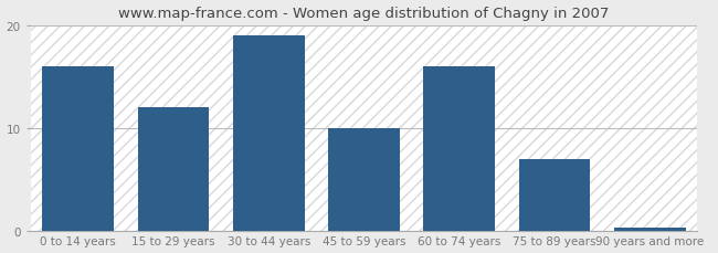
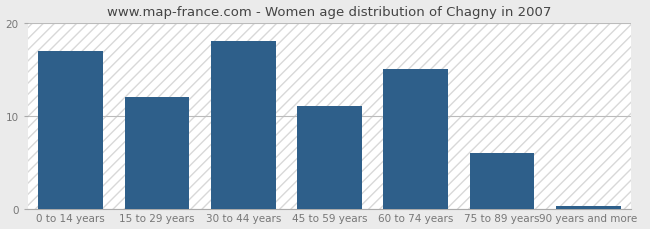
0 to 14 years: 16.0 -> 17.0
30 to 44 years: 19.0 -> 18.0
45 to 59 years: 10.0 -> 11.0
60 to 74 years: 16.0 -> 15.0
75 to 89 years: 7.0 -> 6.0
